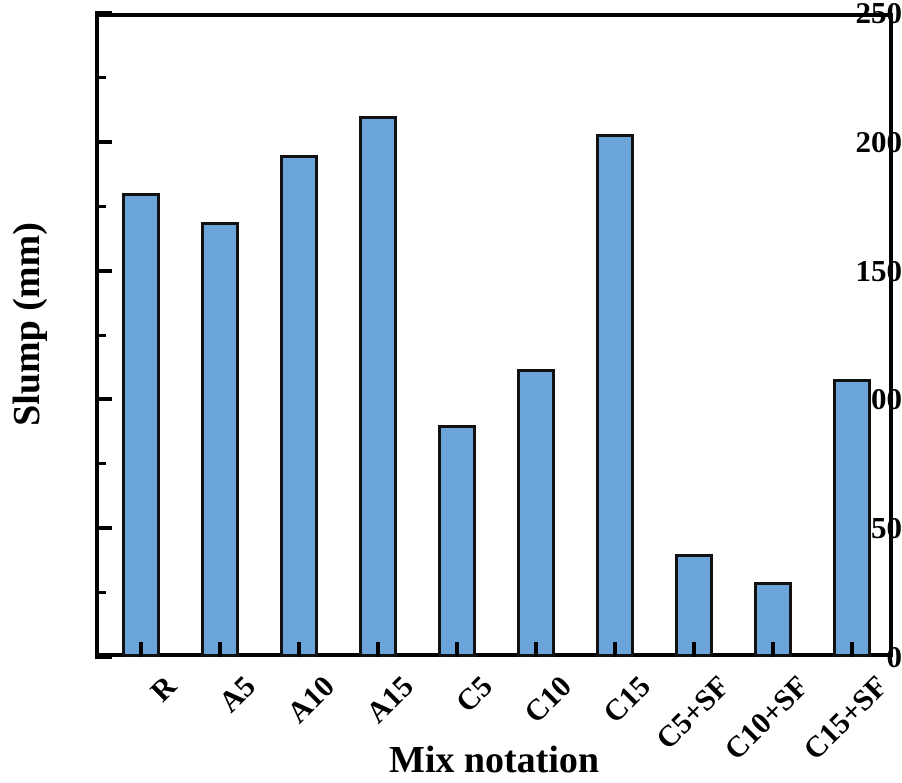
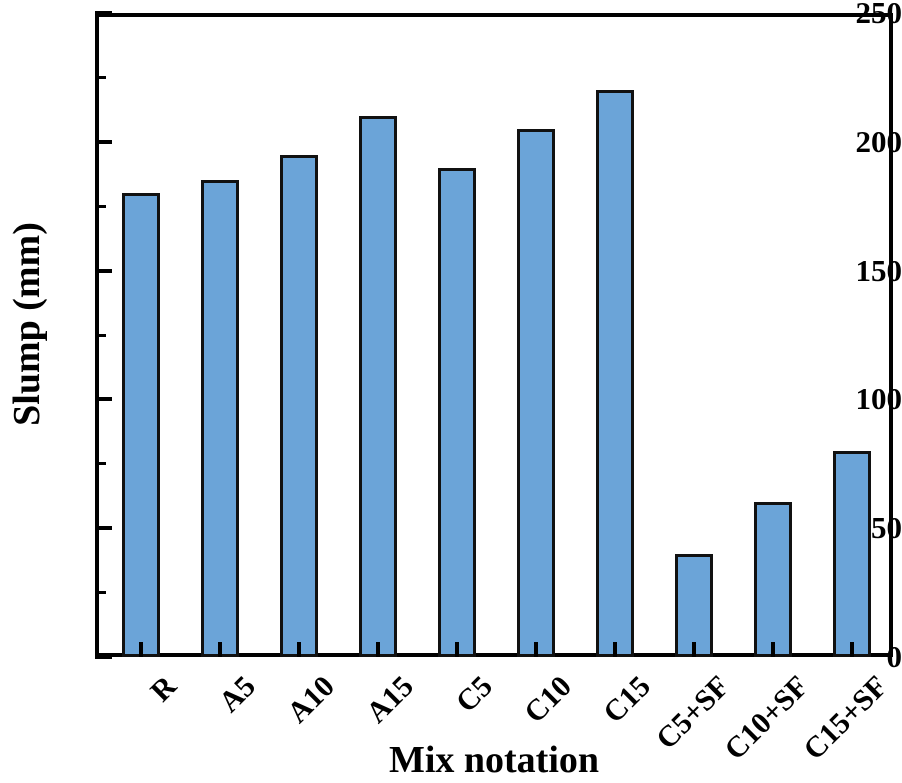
A5: 169 -> 185
C5: 90 -> 190
C10: 112 -> 205
C15: 203 -> 220
C10+SF: 29 -> 60
C15+SF: 108 -> 80
